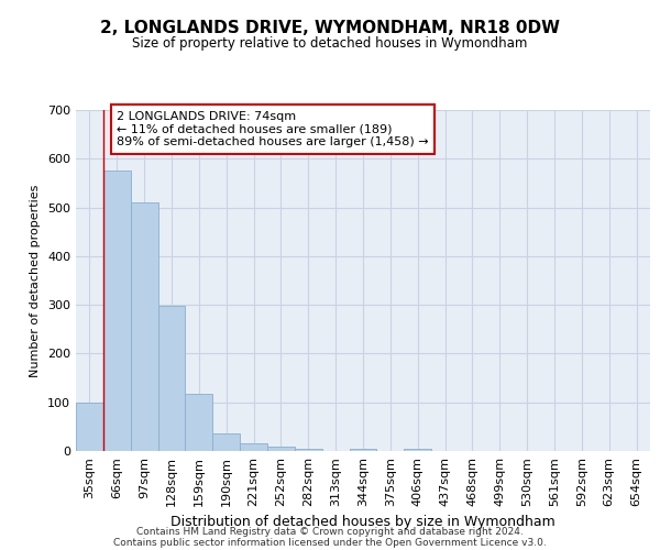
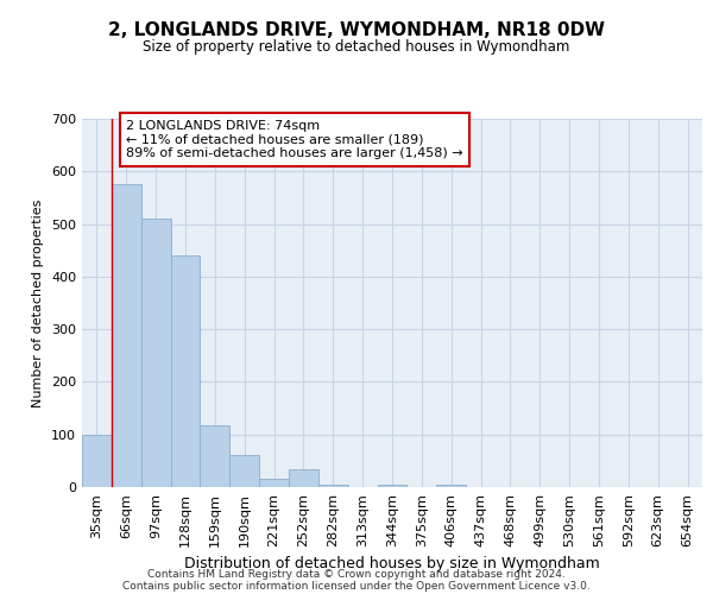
128sqm: 298 -> 440
190sqm: 37 -> 60
252sqm: 8 -> 35
